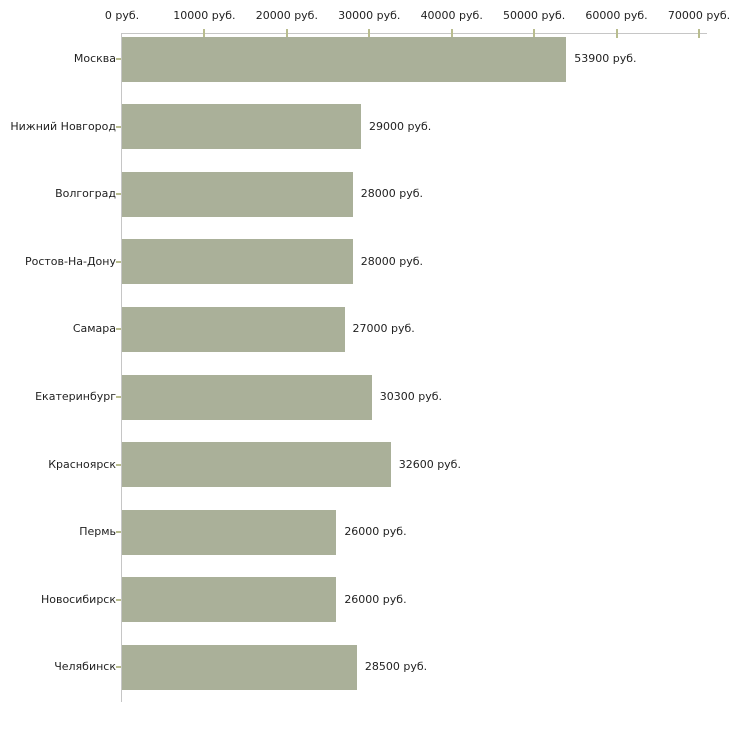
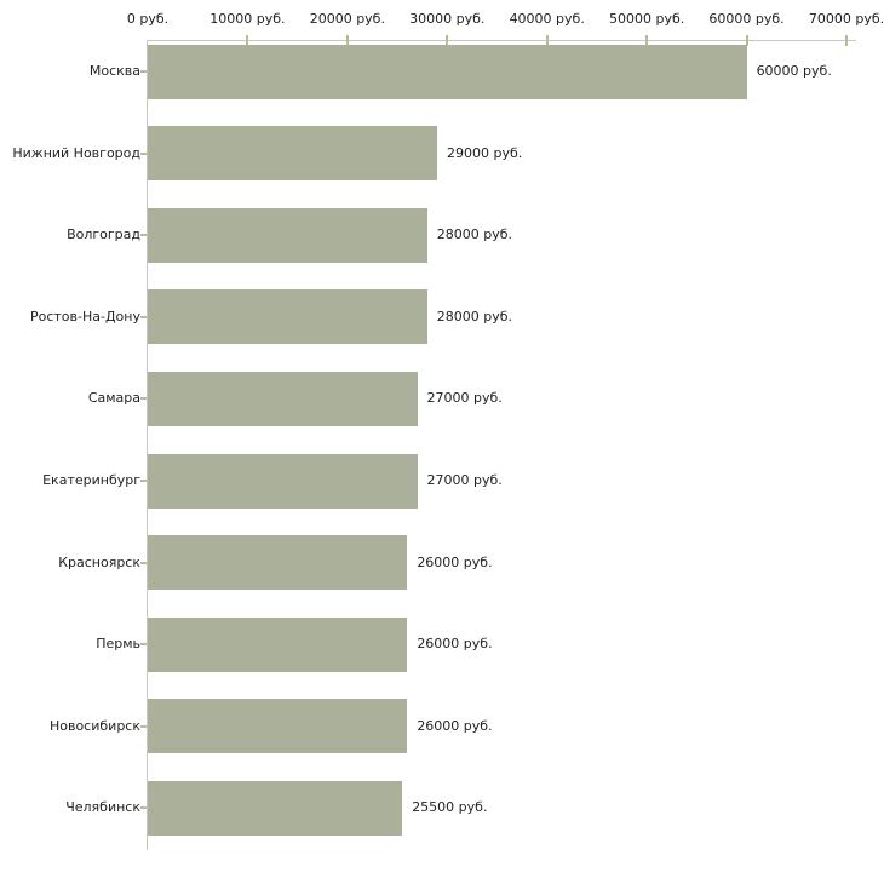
Москва: 53900 -> 60000
Екатеринбург: 30300 -> 27000
Красноярск: 32600 -> 26000
Челябинск: 28500 -> 25500
